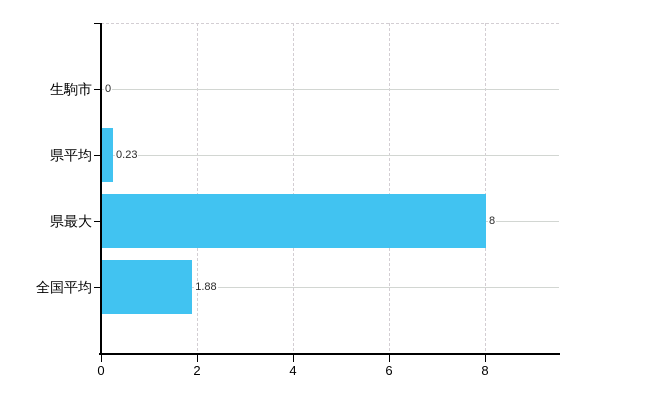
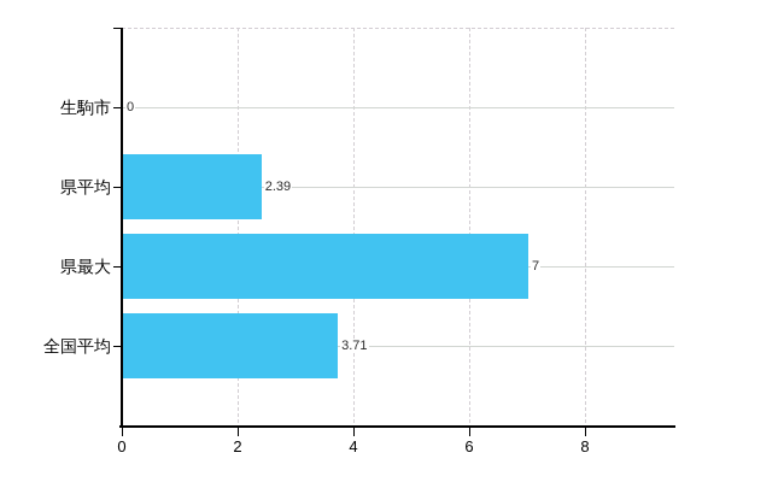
県平均: 0.23 -> 2.39
県最大: 8 -> 7
全国平均: 1.88 -> 3.71
